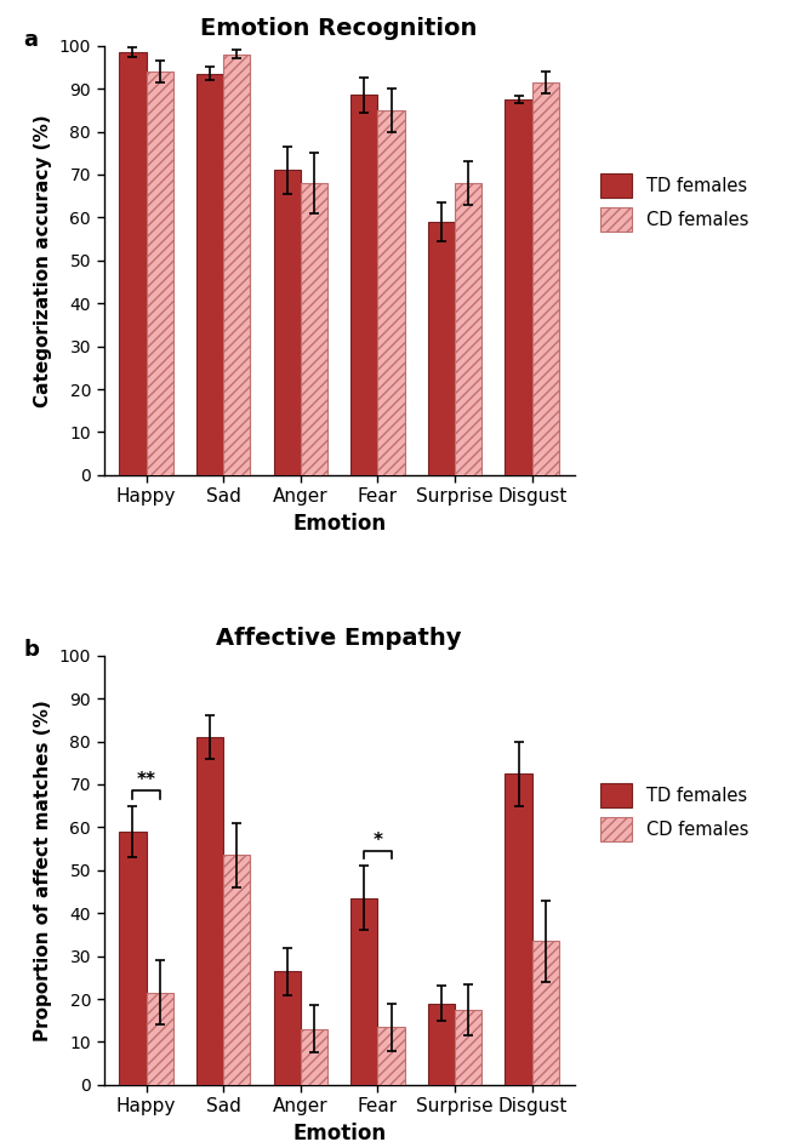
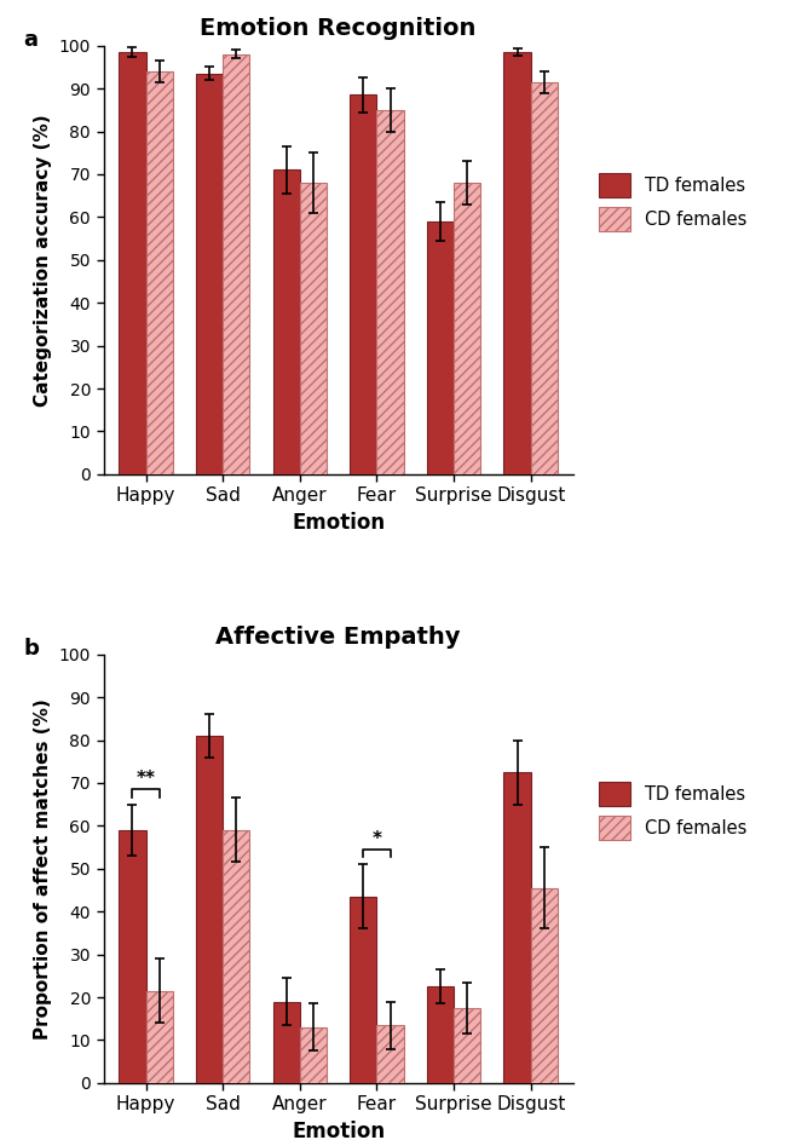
Emotion Recognition/TD females/Disgust: 87.5 -> 98.5
Affective Empathy/CD females/Sad: 53.5 -> 59.0
Affective Empathy/TD females/Anger: 26.5 -> 19.0
Affective Empathy/TD females/Surprise: 19.0 -> 22.5
Affective Empathy/CD females/Disgust: 33.5 -> 45.5
